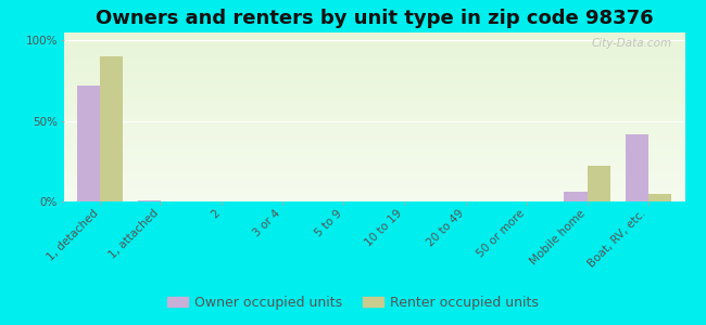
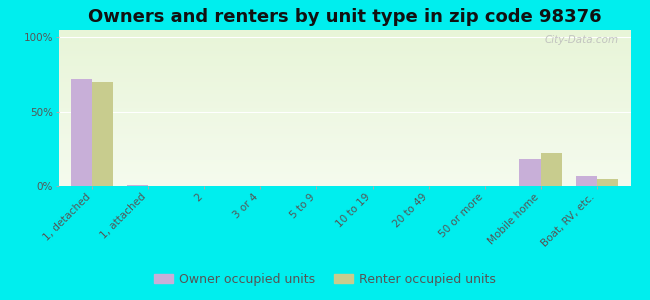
Renter occupied units/1, detached: 90% -> 70%
Owner occupied units/Mobile home: 6% -> 18%
Owner occupied units/Boat, RV, etc.: 42% -> 7%
